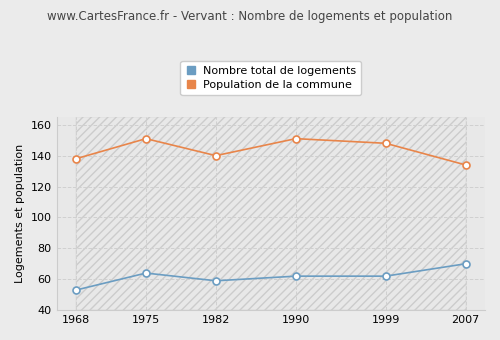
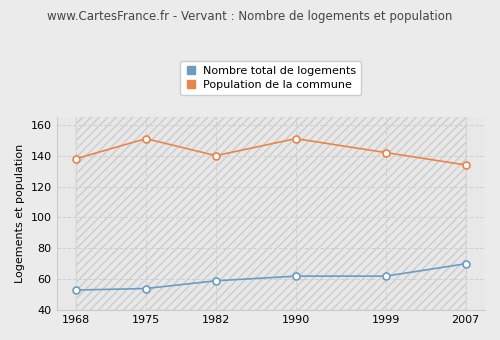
Nombre total de logements/1975: 64 -> 54
Population de la commune/1999: 148 -> 142
